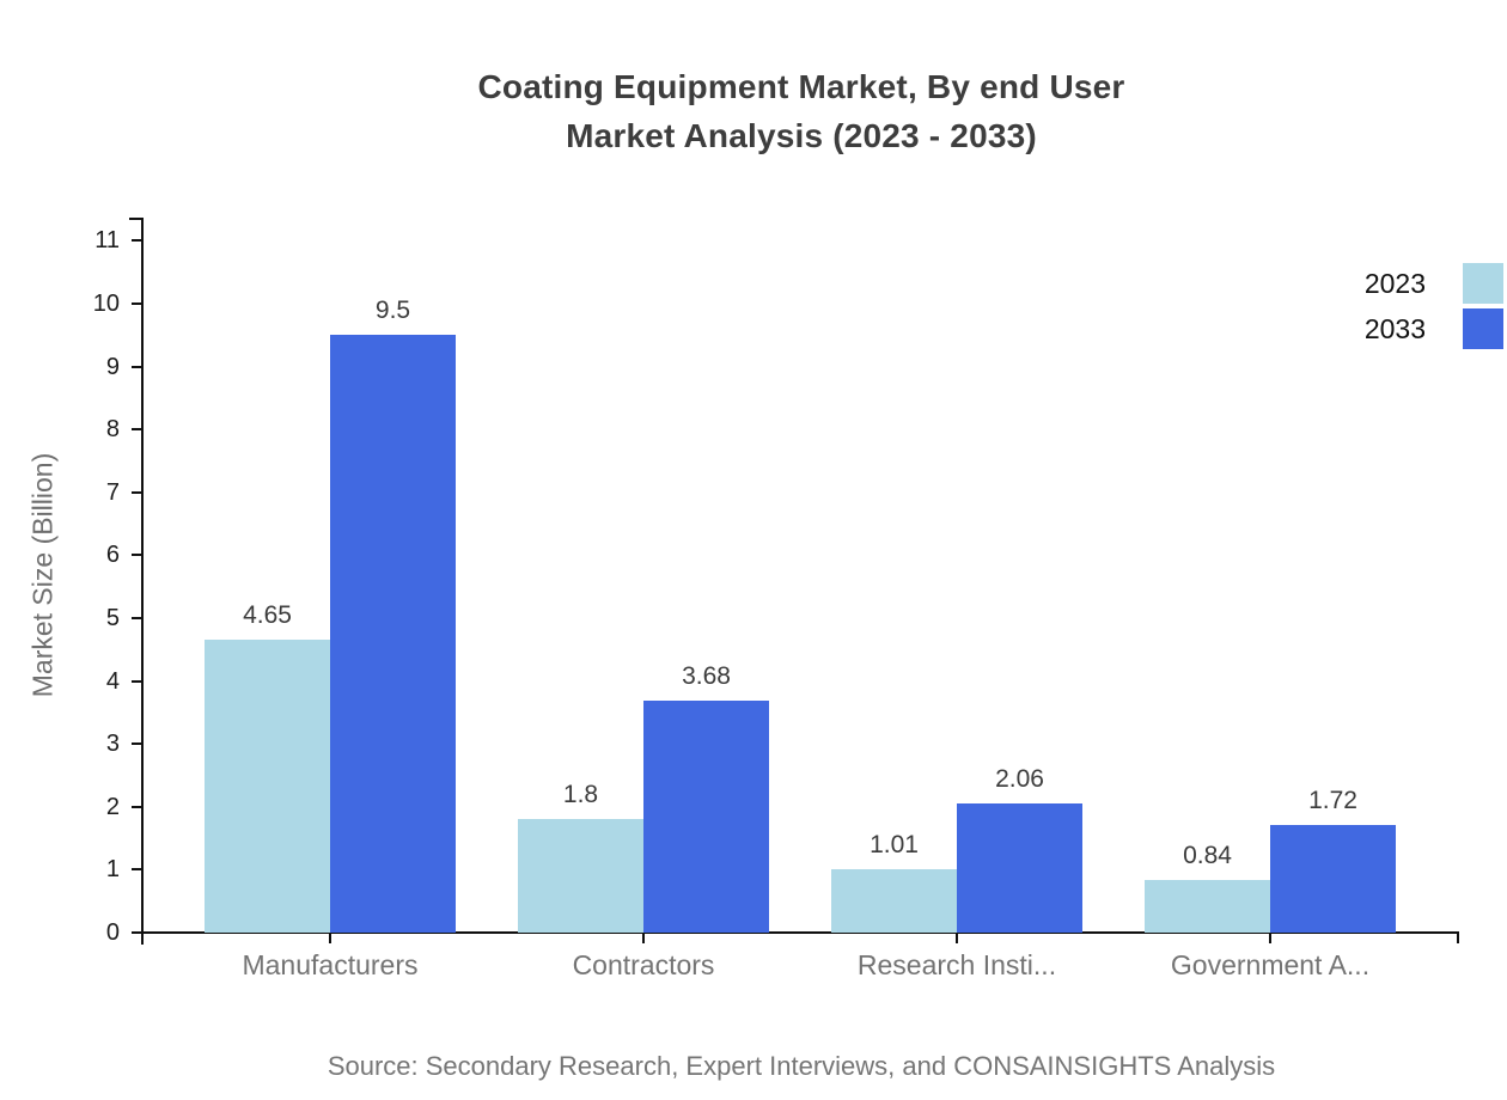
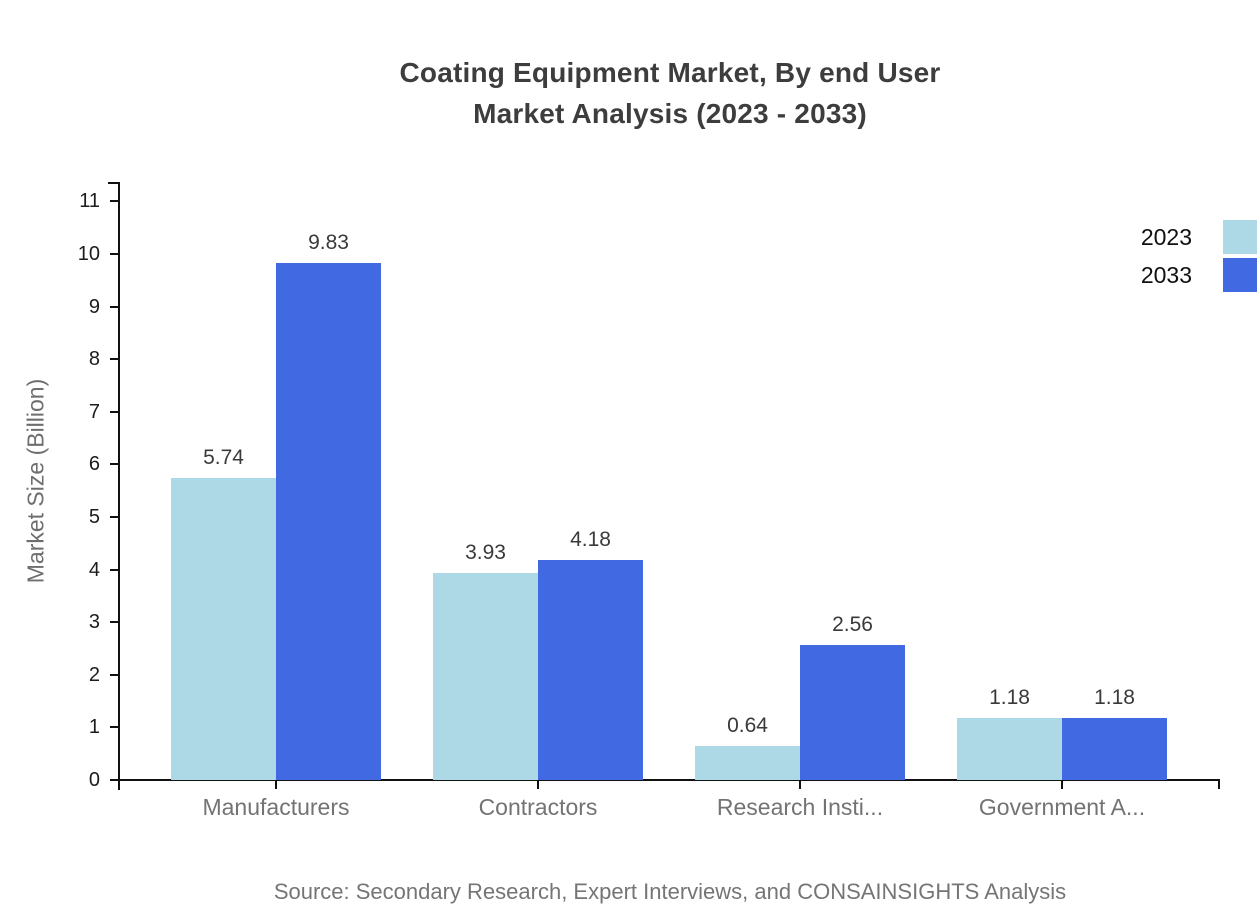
2023/Manufacturers: 4.65 -> 5.74
2033/Manufacturers: 9.5 -> 9.83
2023/Contractors: 1.8 -> 3.93
2033/Contractors: 3.68 -> 4.18
2023/Research Insti...: 1.01 -> 0.64
2033/Research Insti...: 2.06 -> 2.56
2023/Government A...: 0.84 -> 1.18
2033/Government A...: 1.72 -> 1.18
